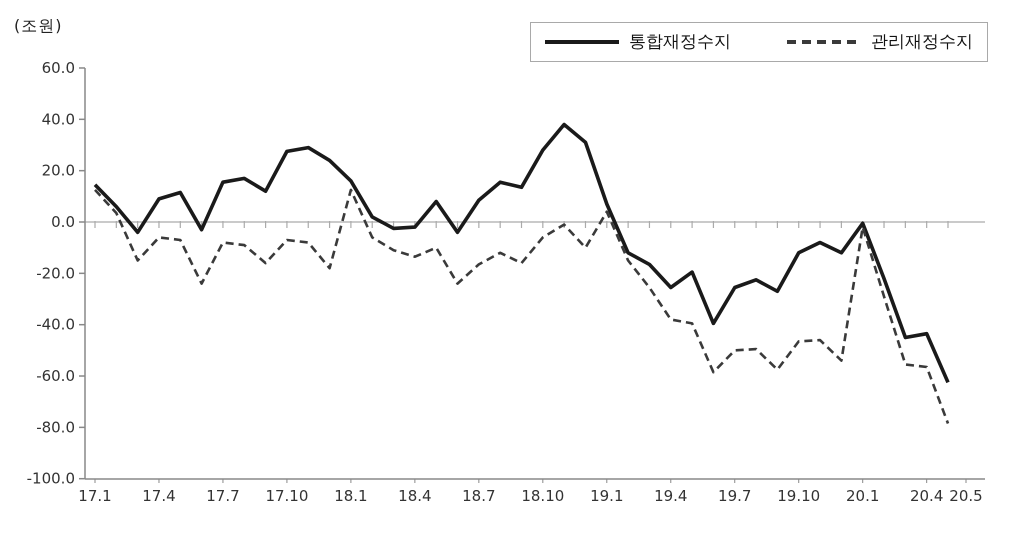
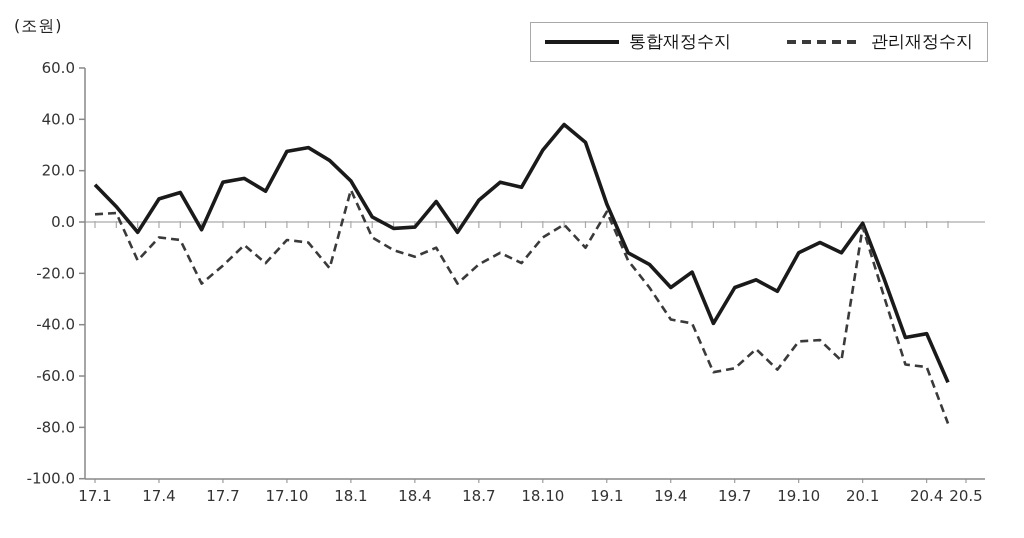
관리재정수지/17.1: 12 -> 3
관리재정수지/17.7: -8 -> -17
관리재정수지/19.7: -50 -> -57
